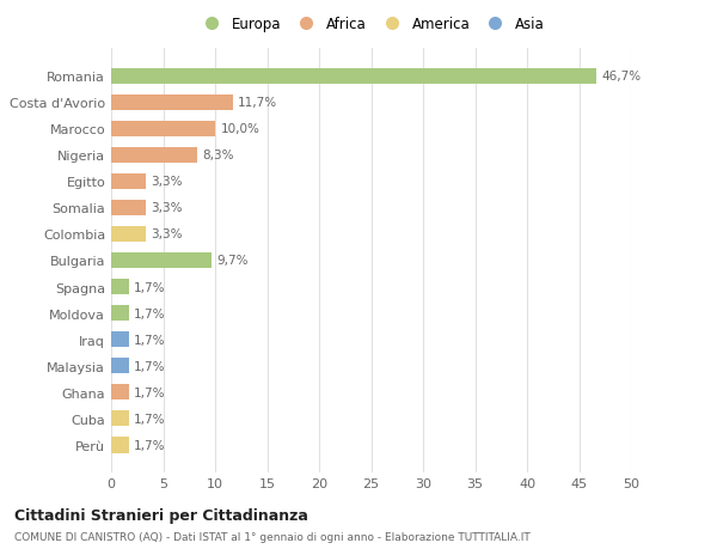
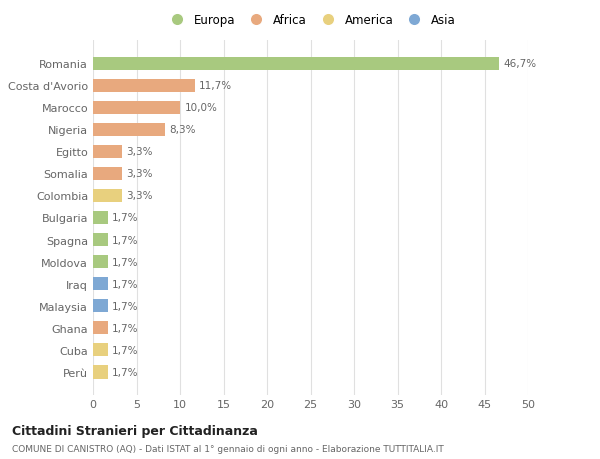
Bulgaria: 9,7% -> 1,7%
